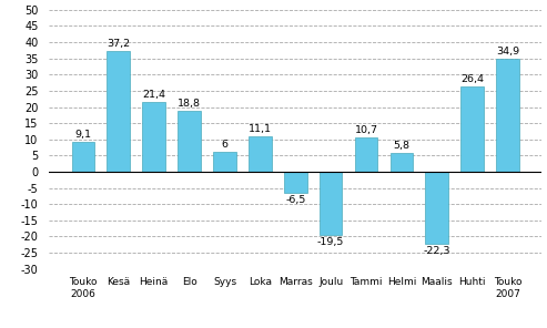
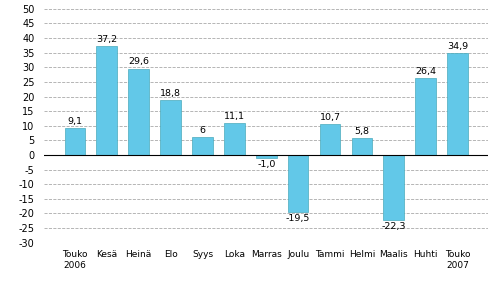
Heinä: 21,4 -> 29,6
Marras: -6,5 -> -1,0
